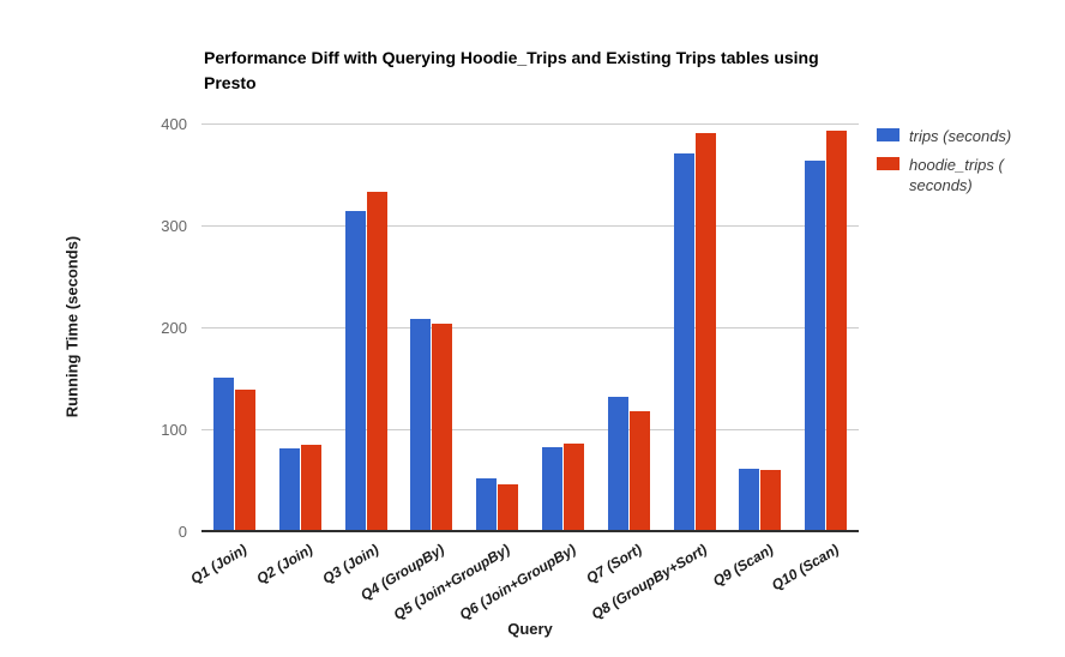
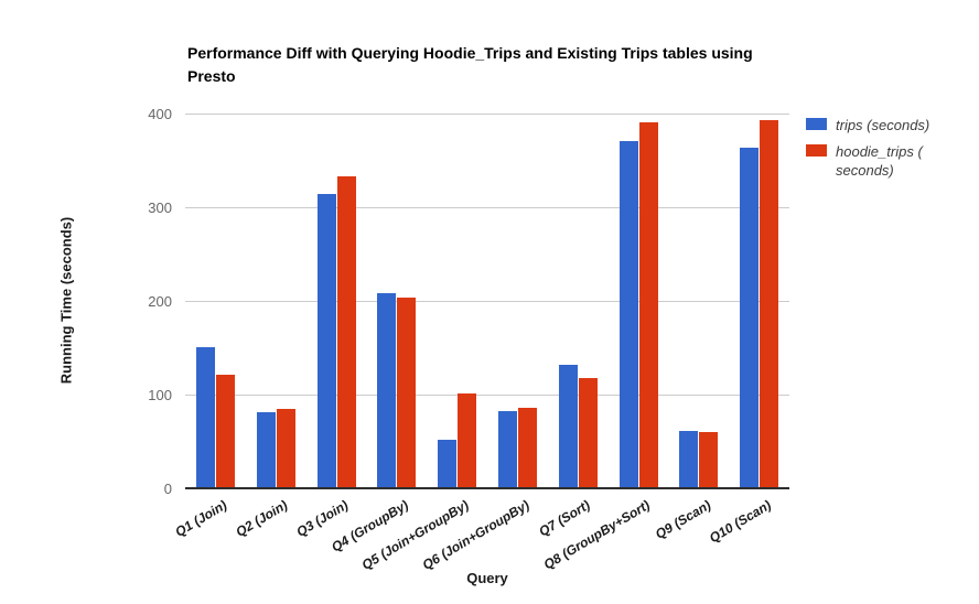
hoodie_trips (seconds)/Q1 (Join): 140 -> 120
hoodie_trips (seconds)/Q5 (Join+GroupBy): 40 -> 100
